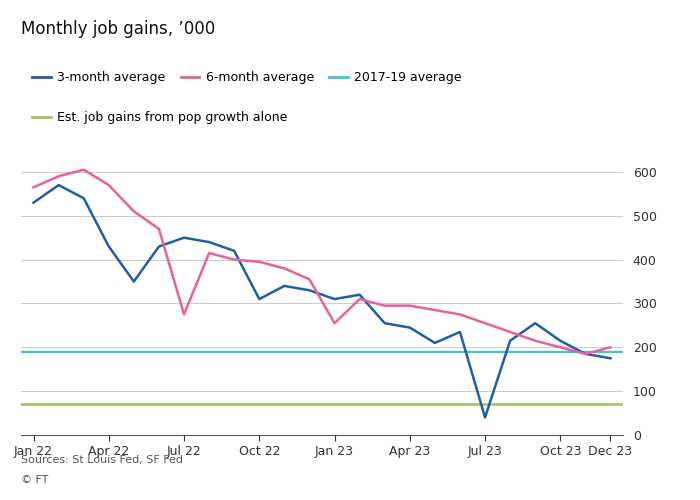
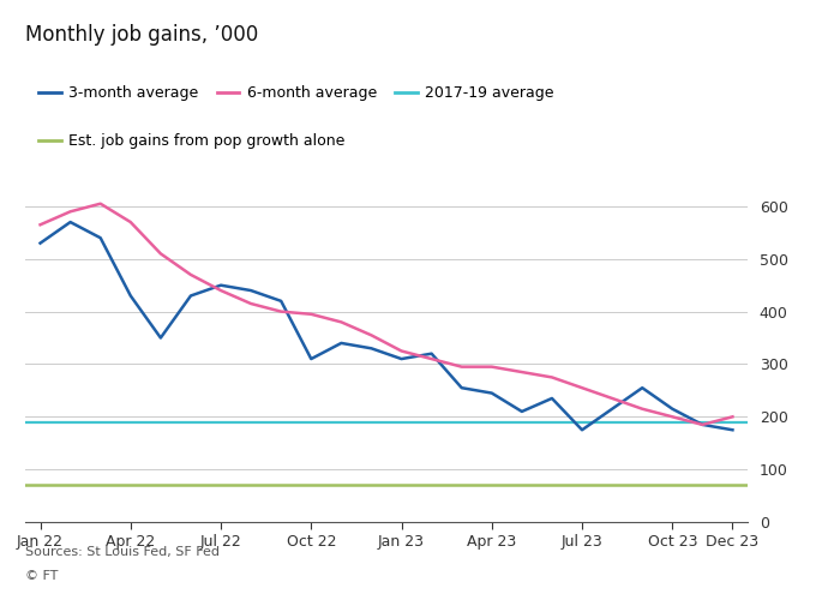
6-month average/Jul 22: 275 -> 440
6-month average/Jan 23: 255 -> 325
3-month average/Jul 23: 40 -> 175
